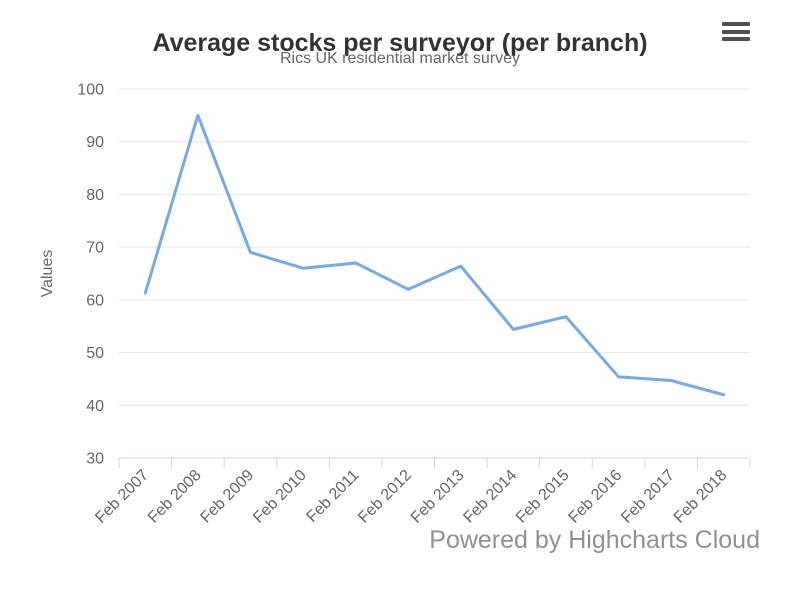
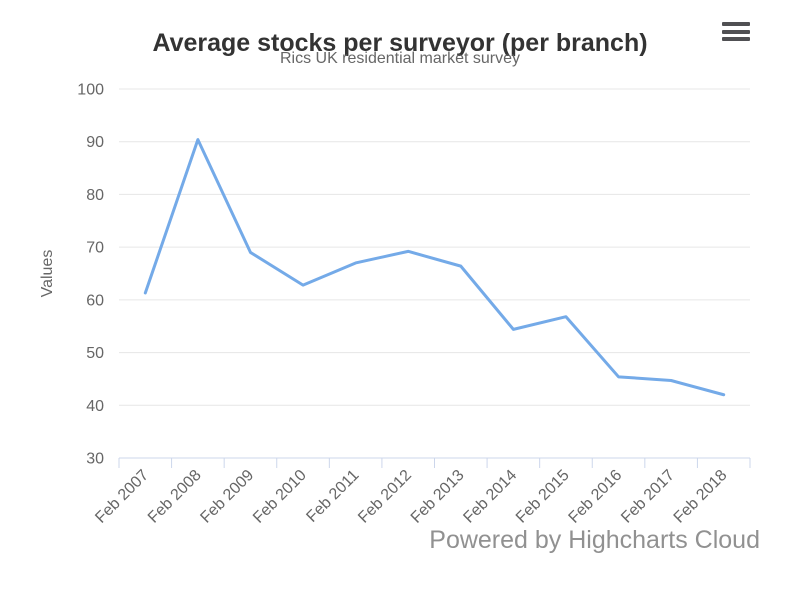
Feb 2008: 95 -> 90
Feb 2010: 66 -> 63
Feb 2012: 62 -> 69
